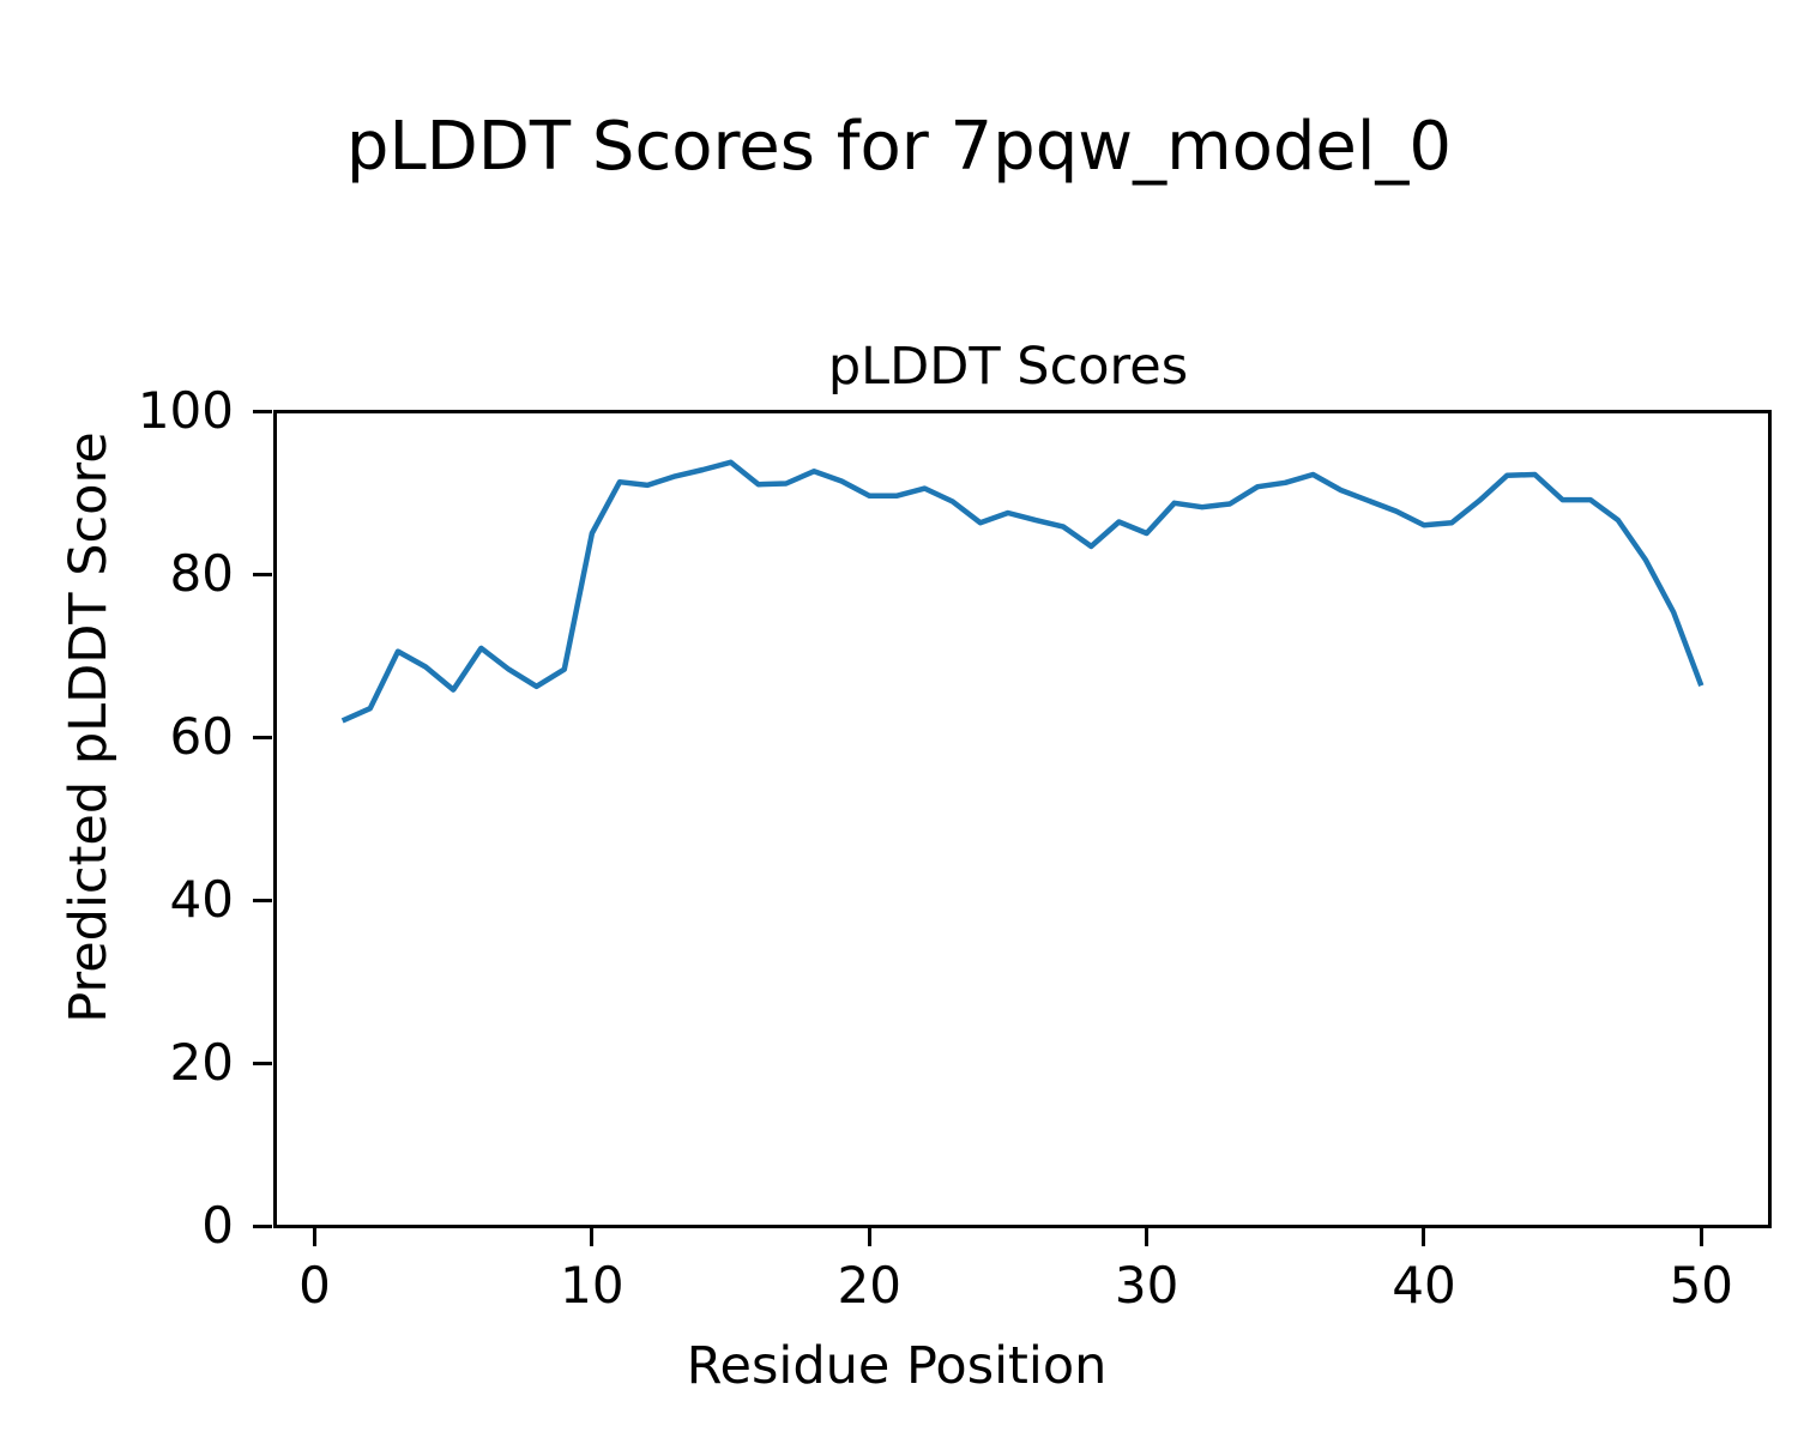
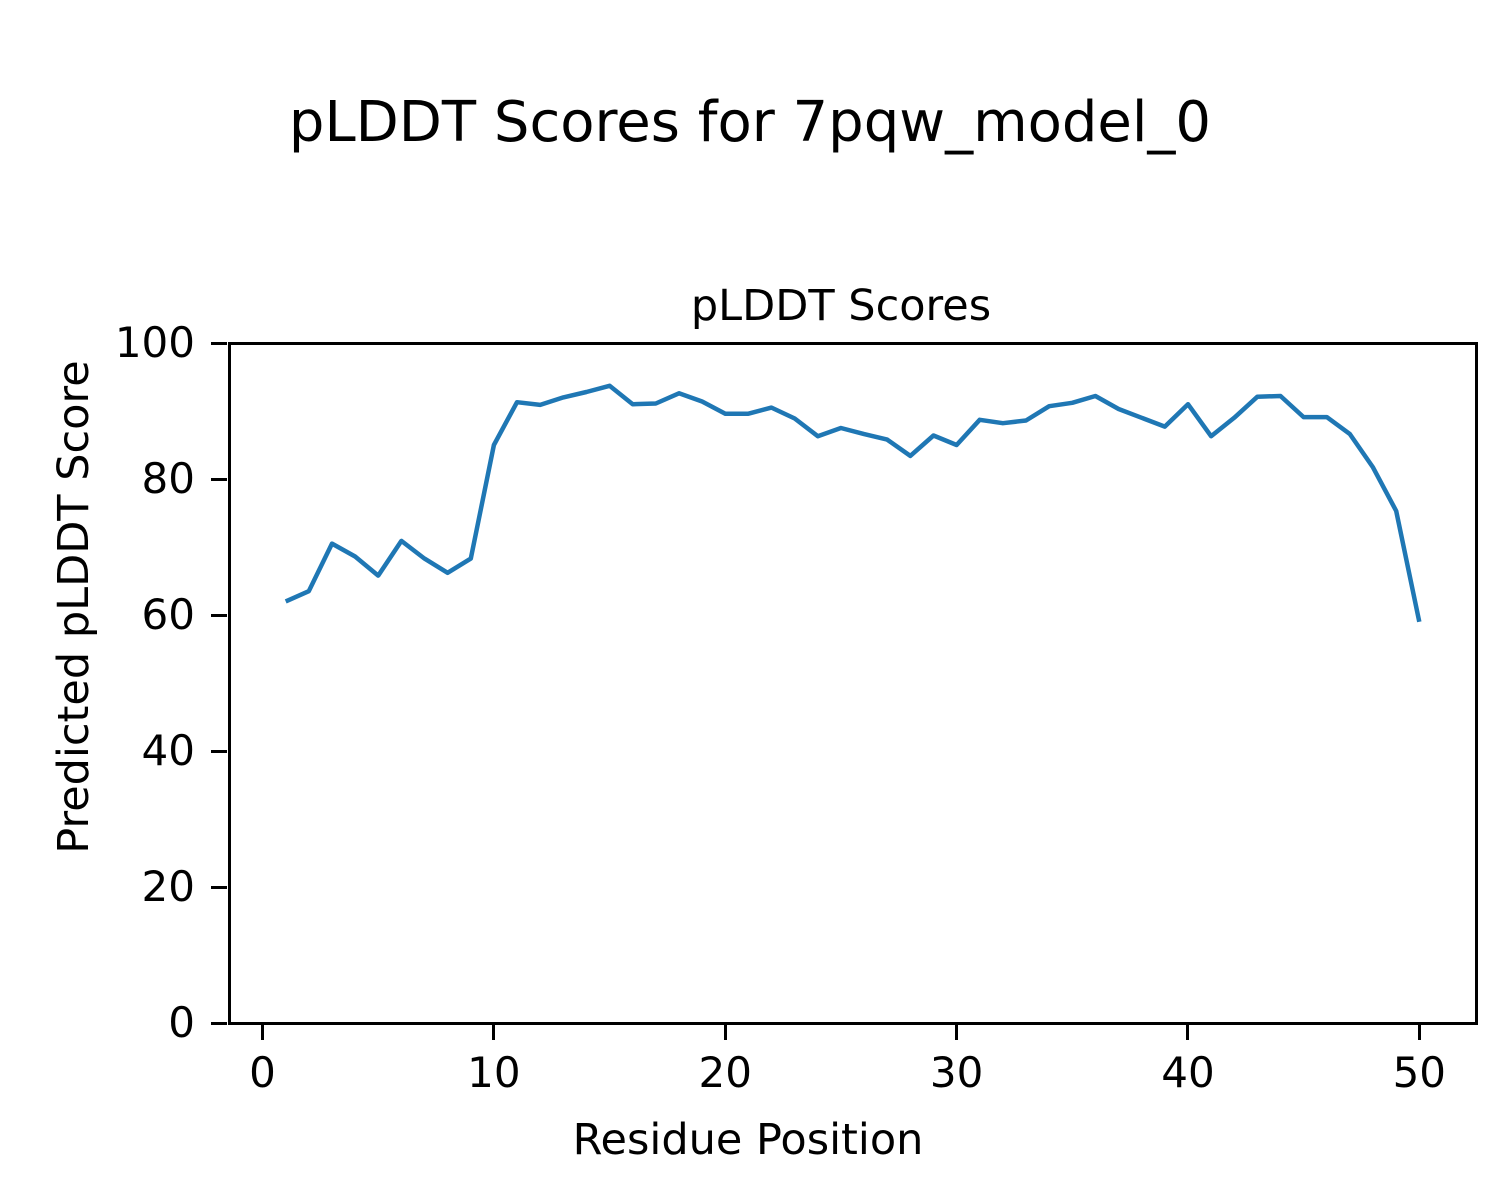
40: 86 -> 91
50: 66 -> 59
